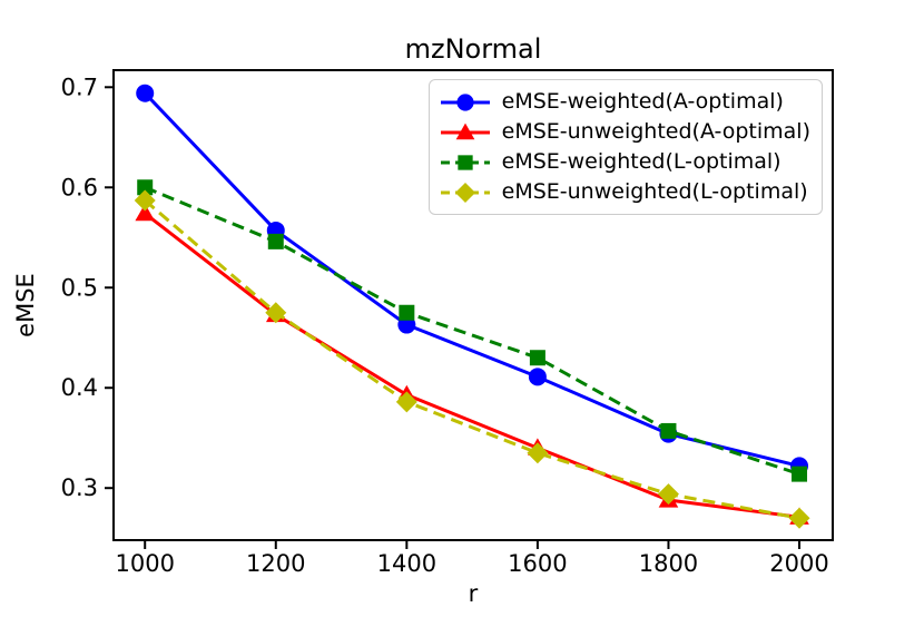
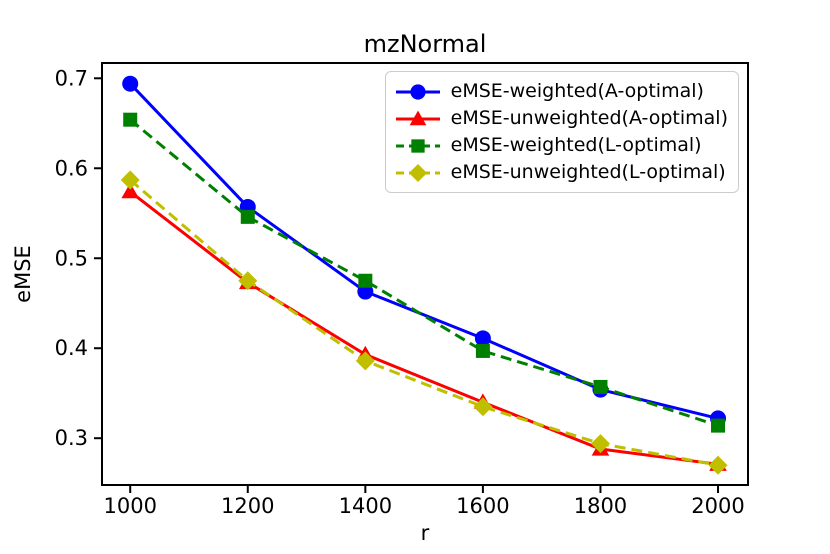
eMSE-weighted(L-optimal)/1000: 0.60 -> 0.65
eMSE-weighted(L-optimal)/1600: 0.43 -> 0.40
